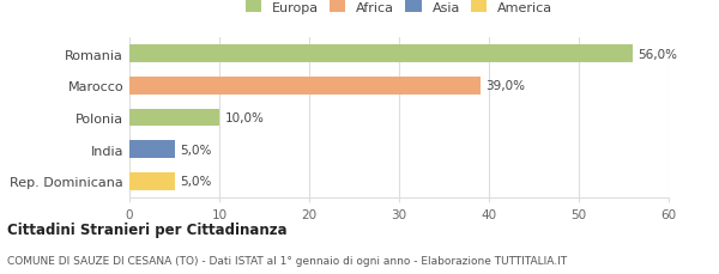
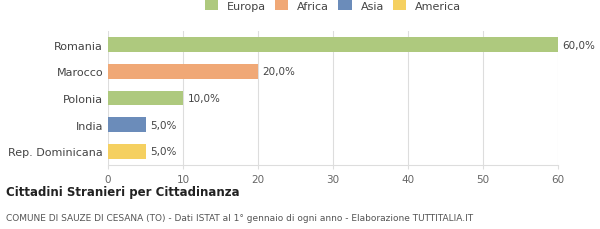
Romania: 56,0% -> 60,0%
Marocco: 39,0% -> 20,0%
